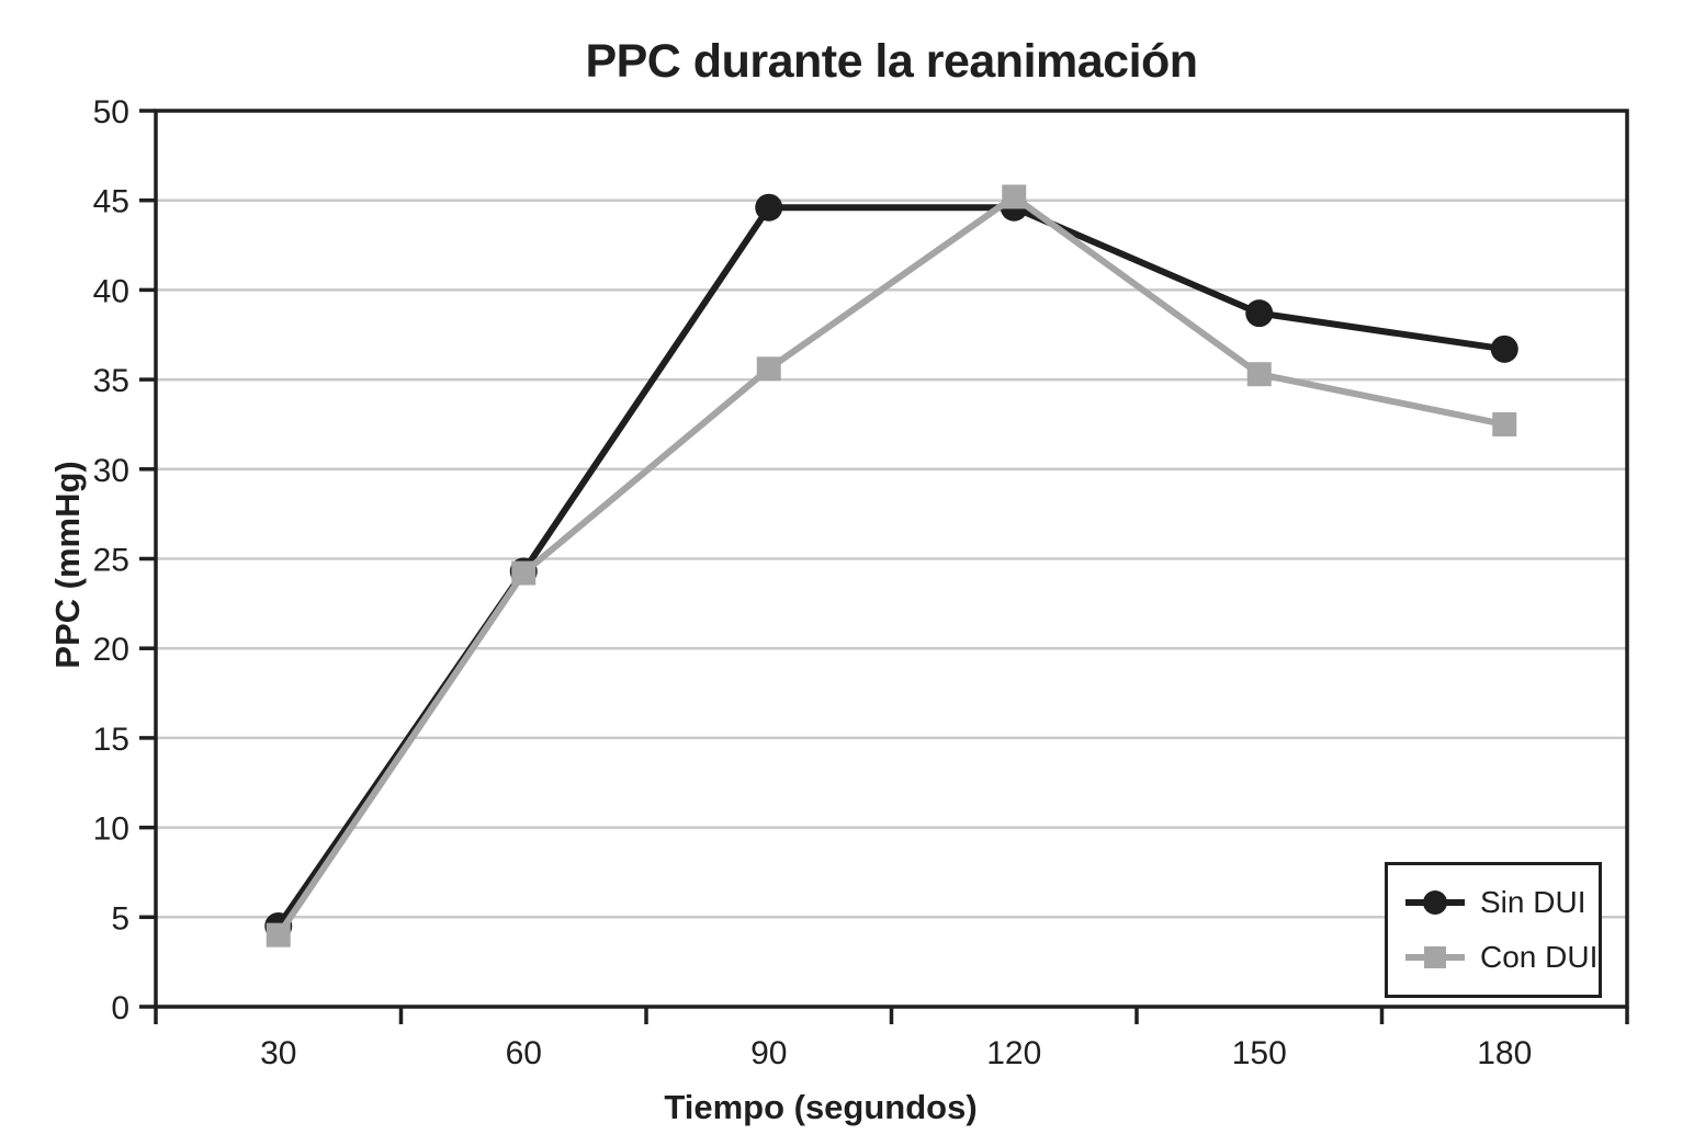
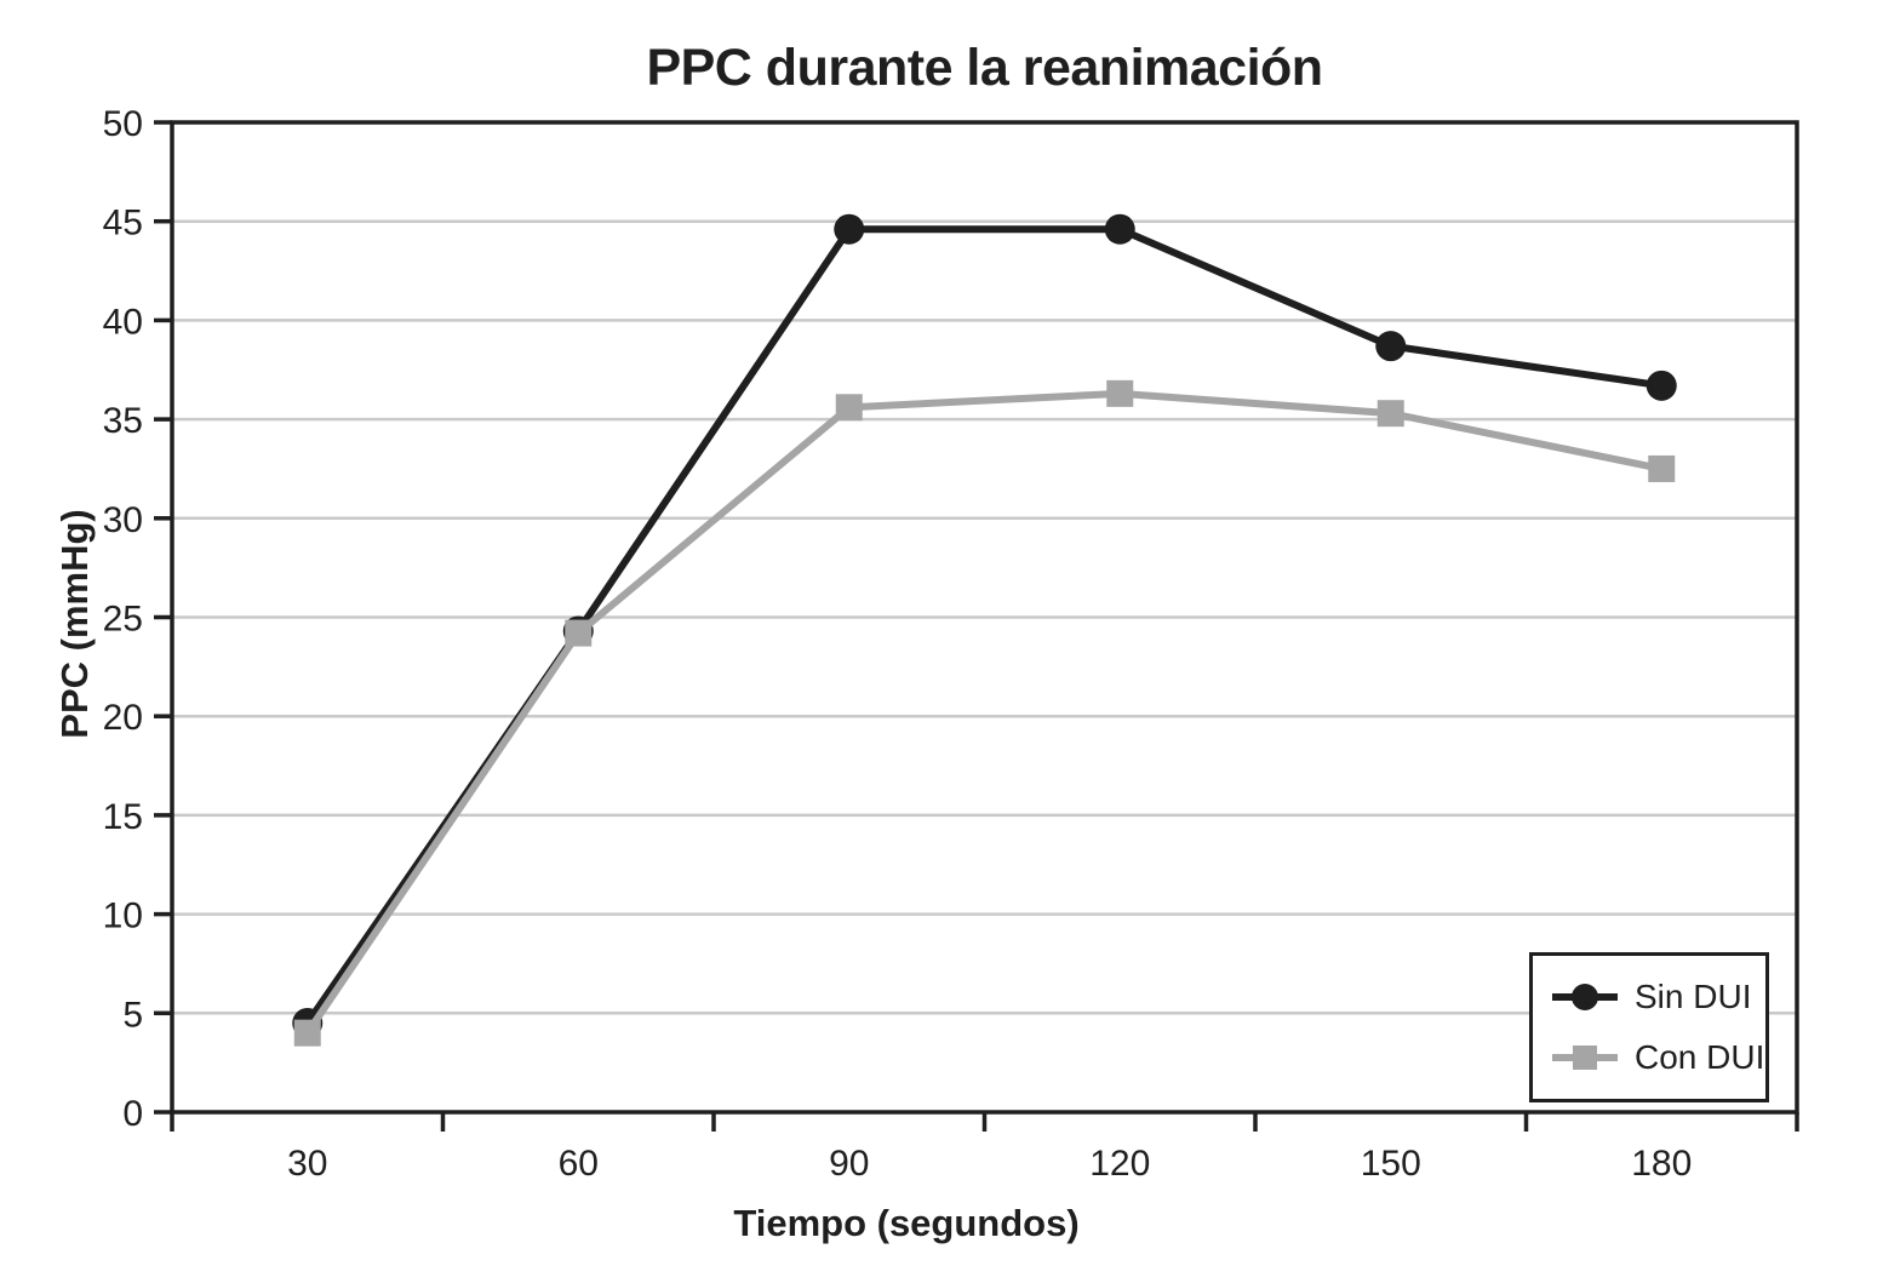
Con DUI/120: 45.2 -> 36.3
